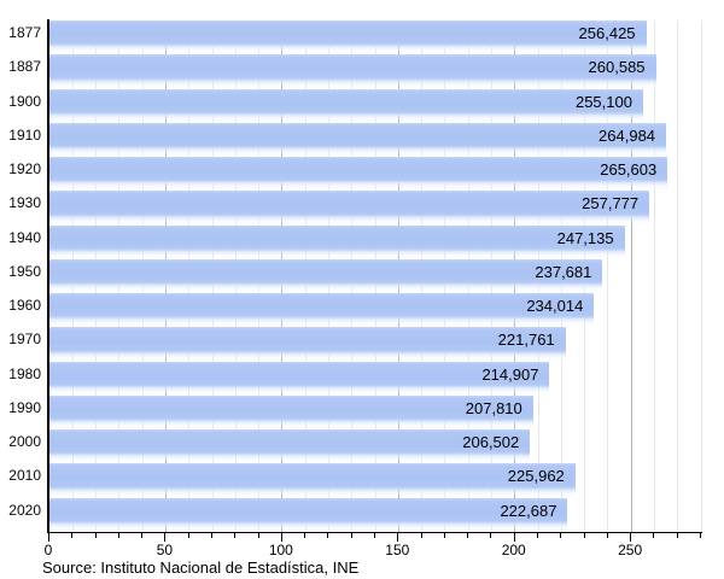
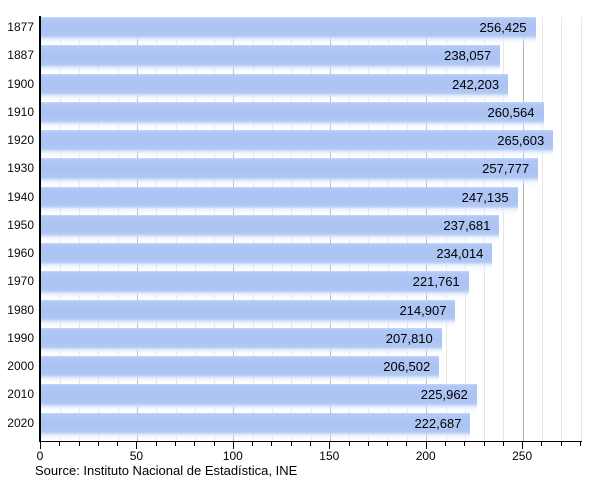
1887: 260,585 -> 238,057
1900: 255,100 -> 242,203
1910: 264,984 -> 260,564
